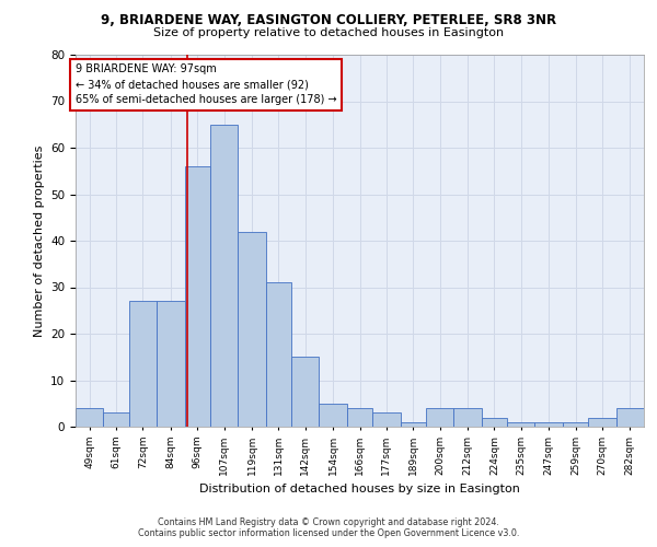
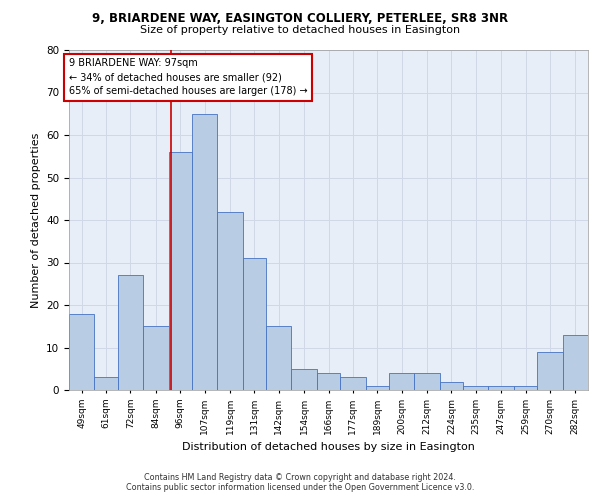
49sqm: 4 -> 18
84sqm: 27 -> 15
270sqm: 2 -> 9
282sqm: 4 -> 13
